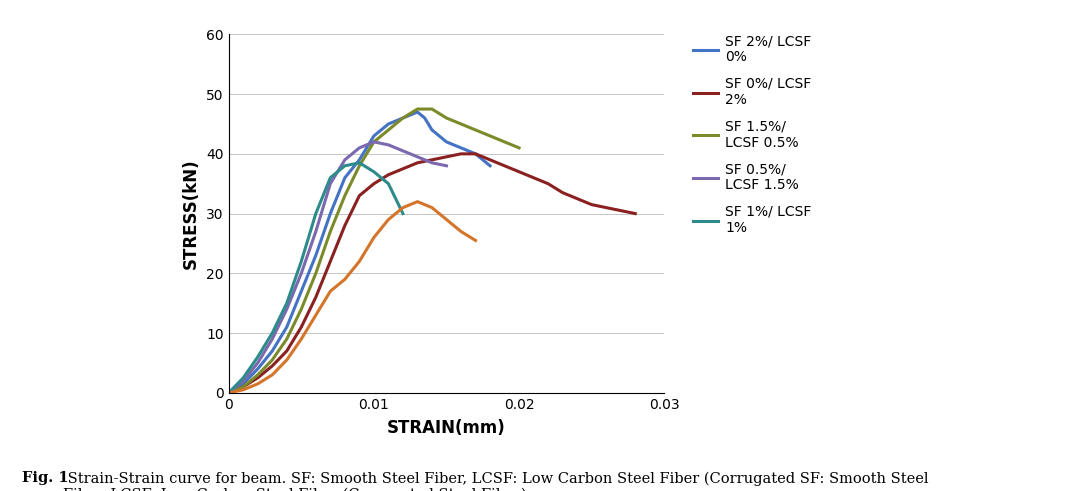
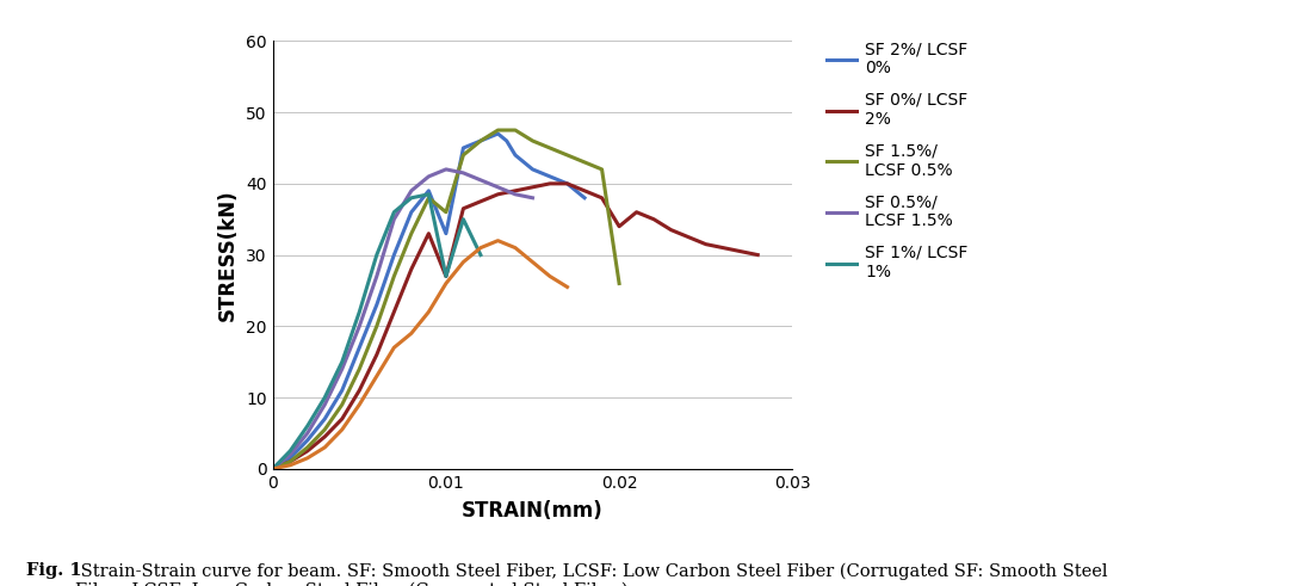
SF 2%/ LCSF 0%/0.01: 43.0 -> 33.0
SF 0%/ LCSF 2%/0.01: 35.0 -> 27.0
SF 1.5%/ LCSF 0.5%/0.01: 42.0 -> 36.0
SF 1%/ LCSF 1%/0.01: 37.0 -> 27.0
SF 0%/ LCSF 2%/0.02: 37.0 -> 34.0
SF 1.5%/ LCSF 0.5%/0.02: 41.0 -> 26.0
